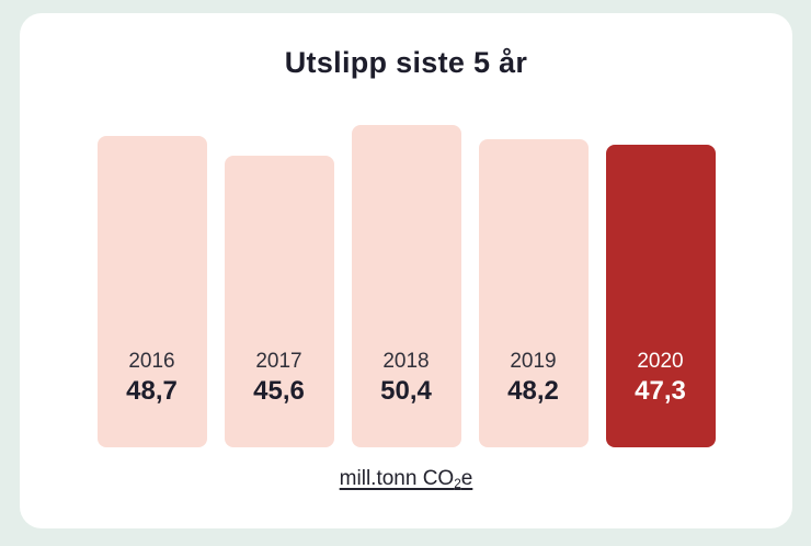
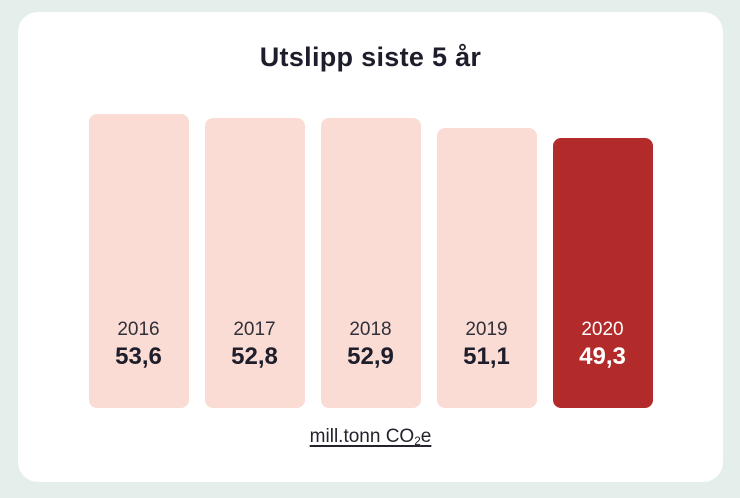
2016: 48,7 -> 53,6
2017: 45,6 -> 52,8
2018: 50,4 -> 52,9
2019: 48,2 -> 51,1
2020: 47,3 -> 49,3
